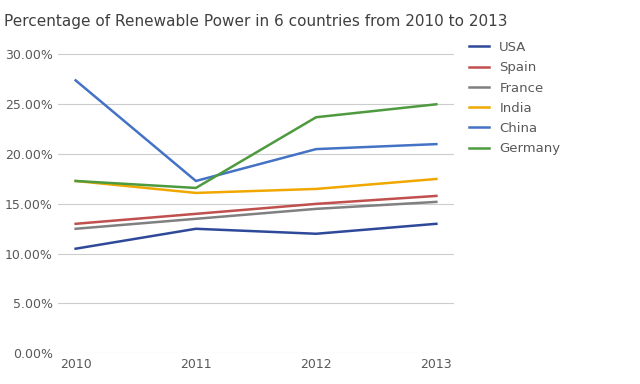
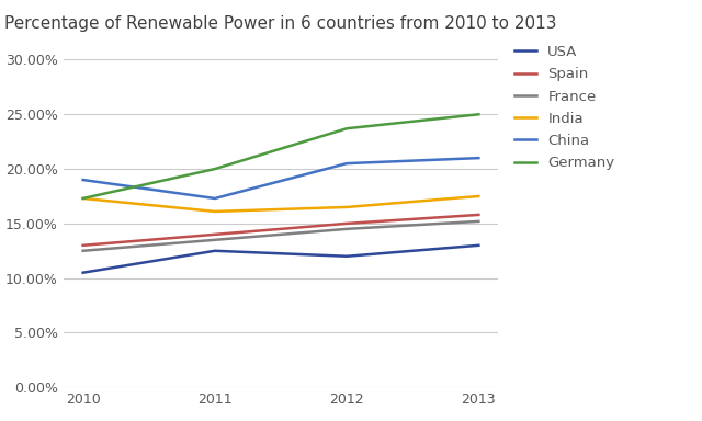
China/2010: 27.4% -> 19.0%
Germany/2011: 16.6% -> 20.0%
